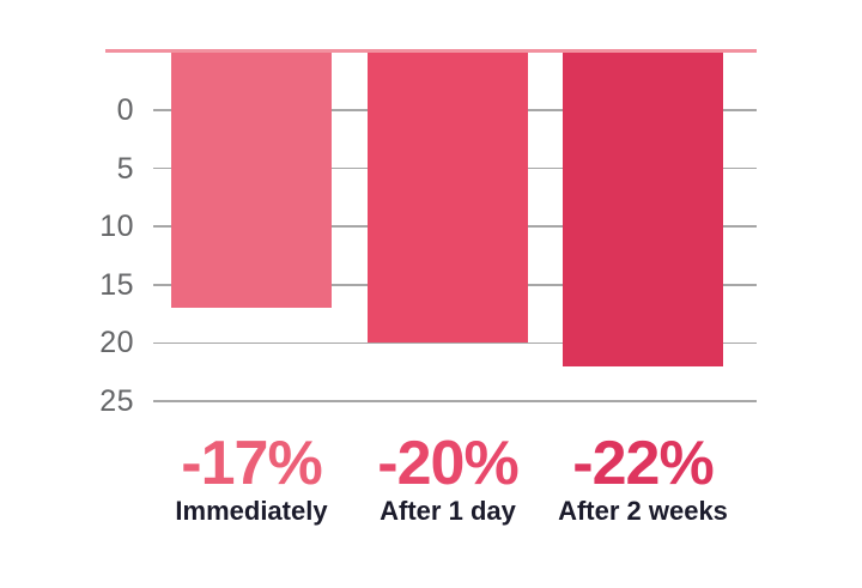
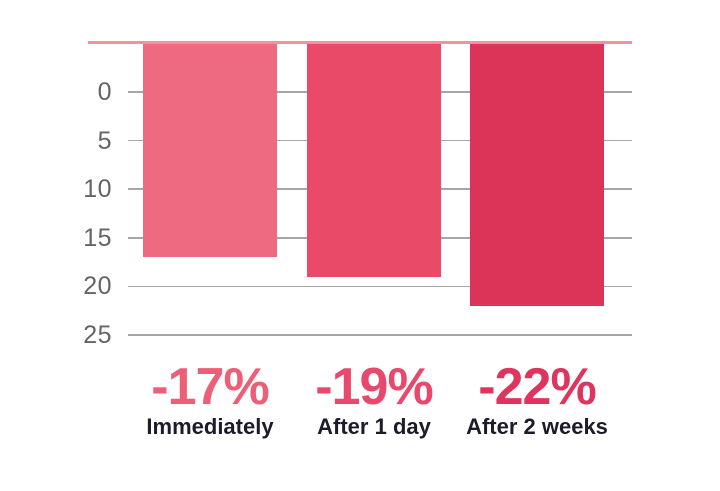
After 1 day: -20% -> -19%
